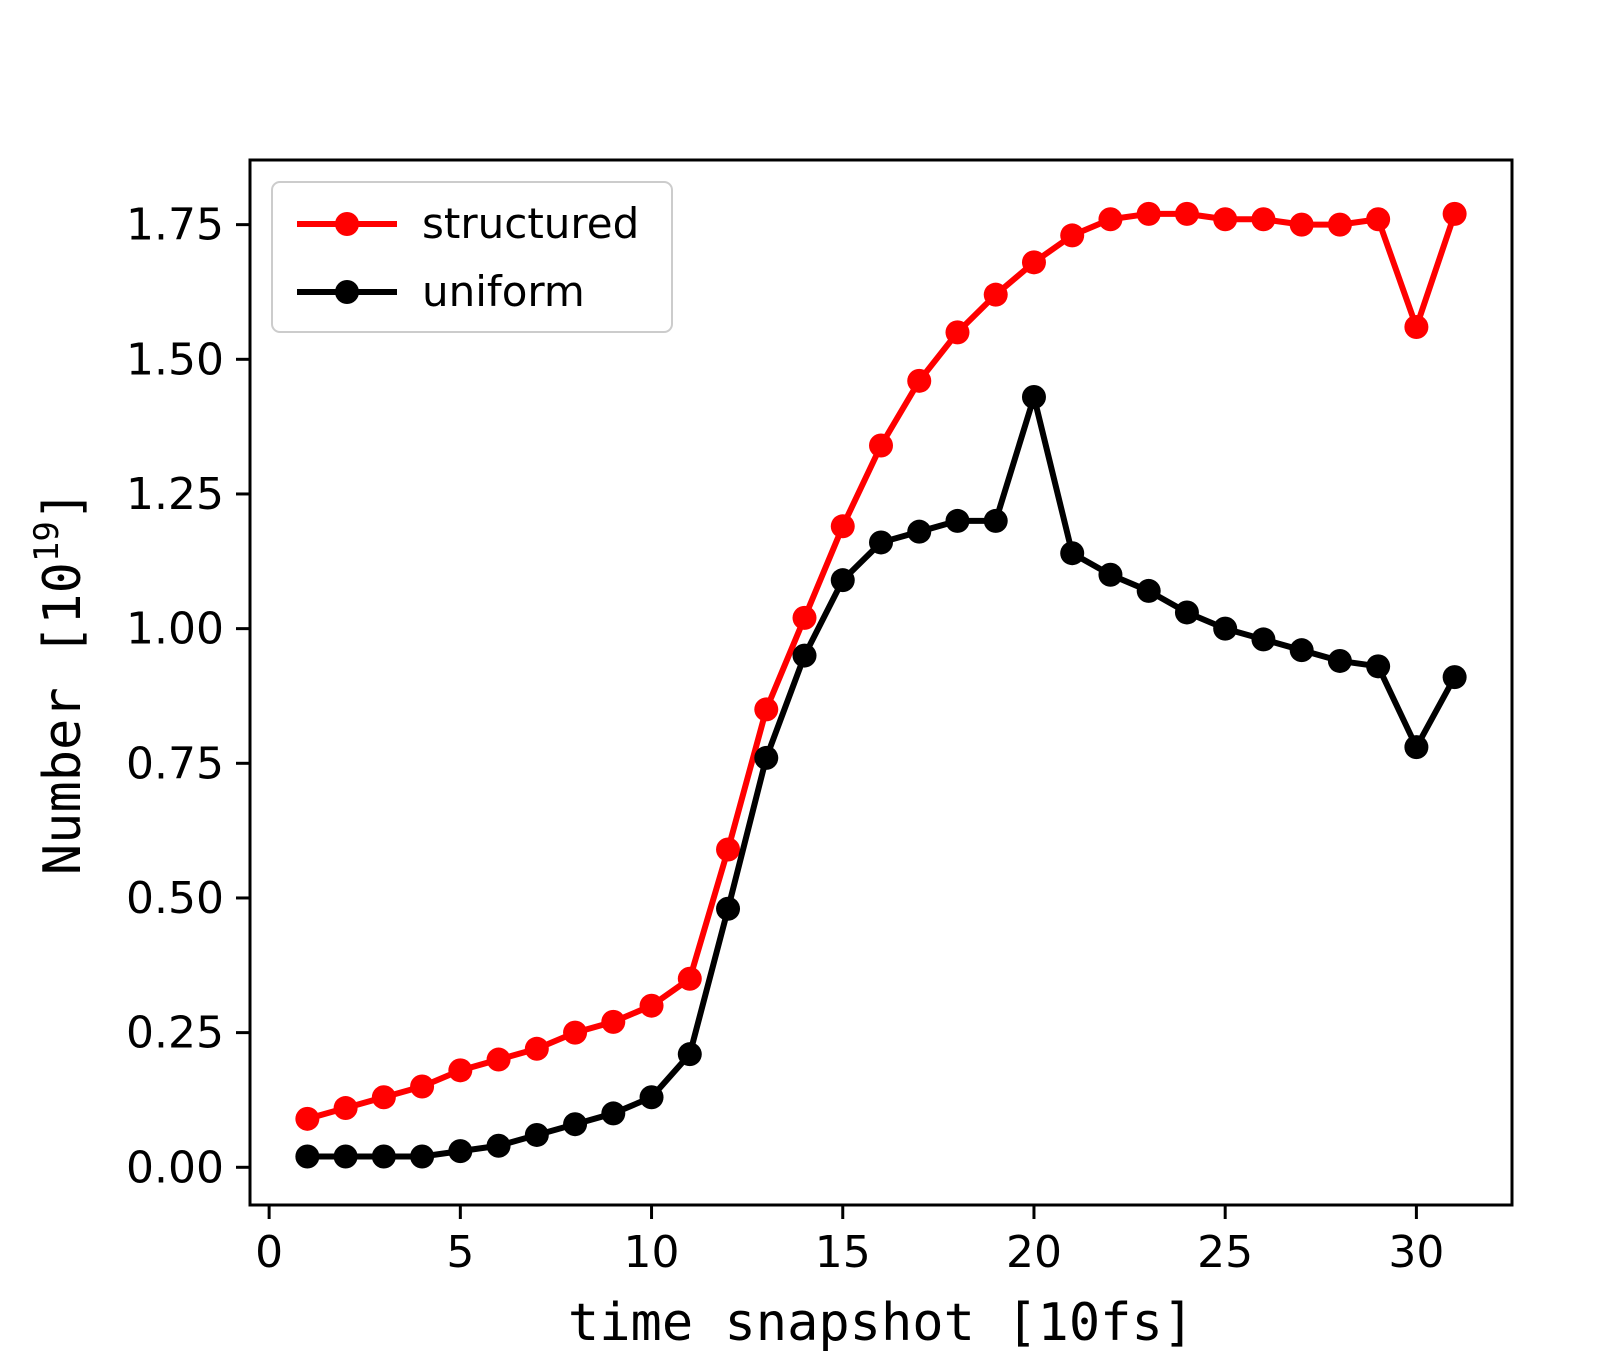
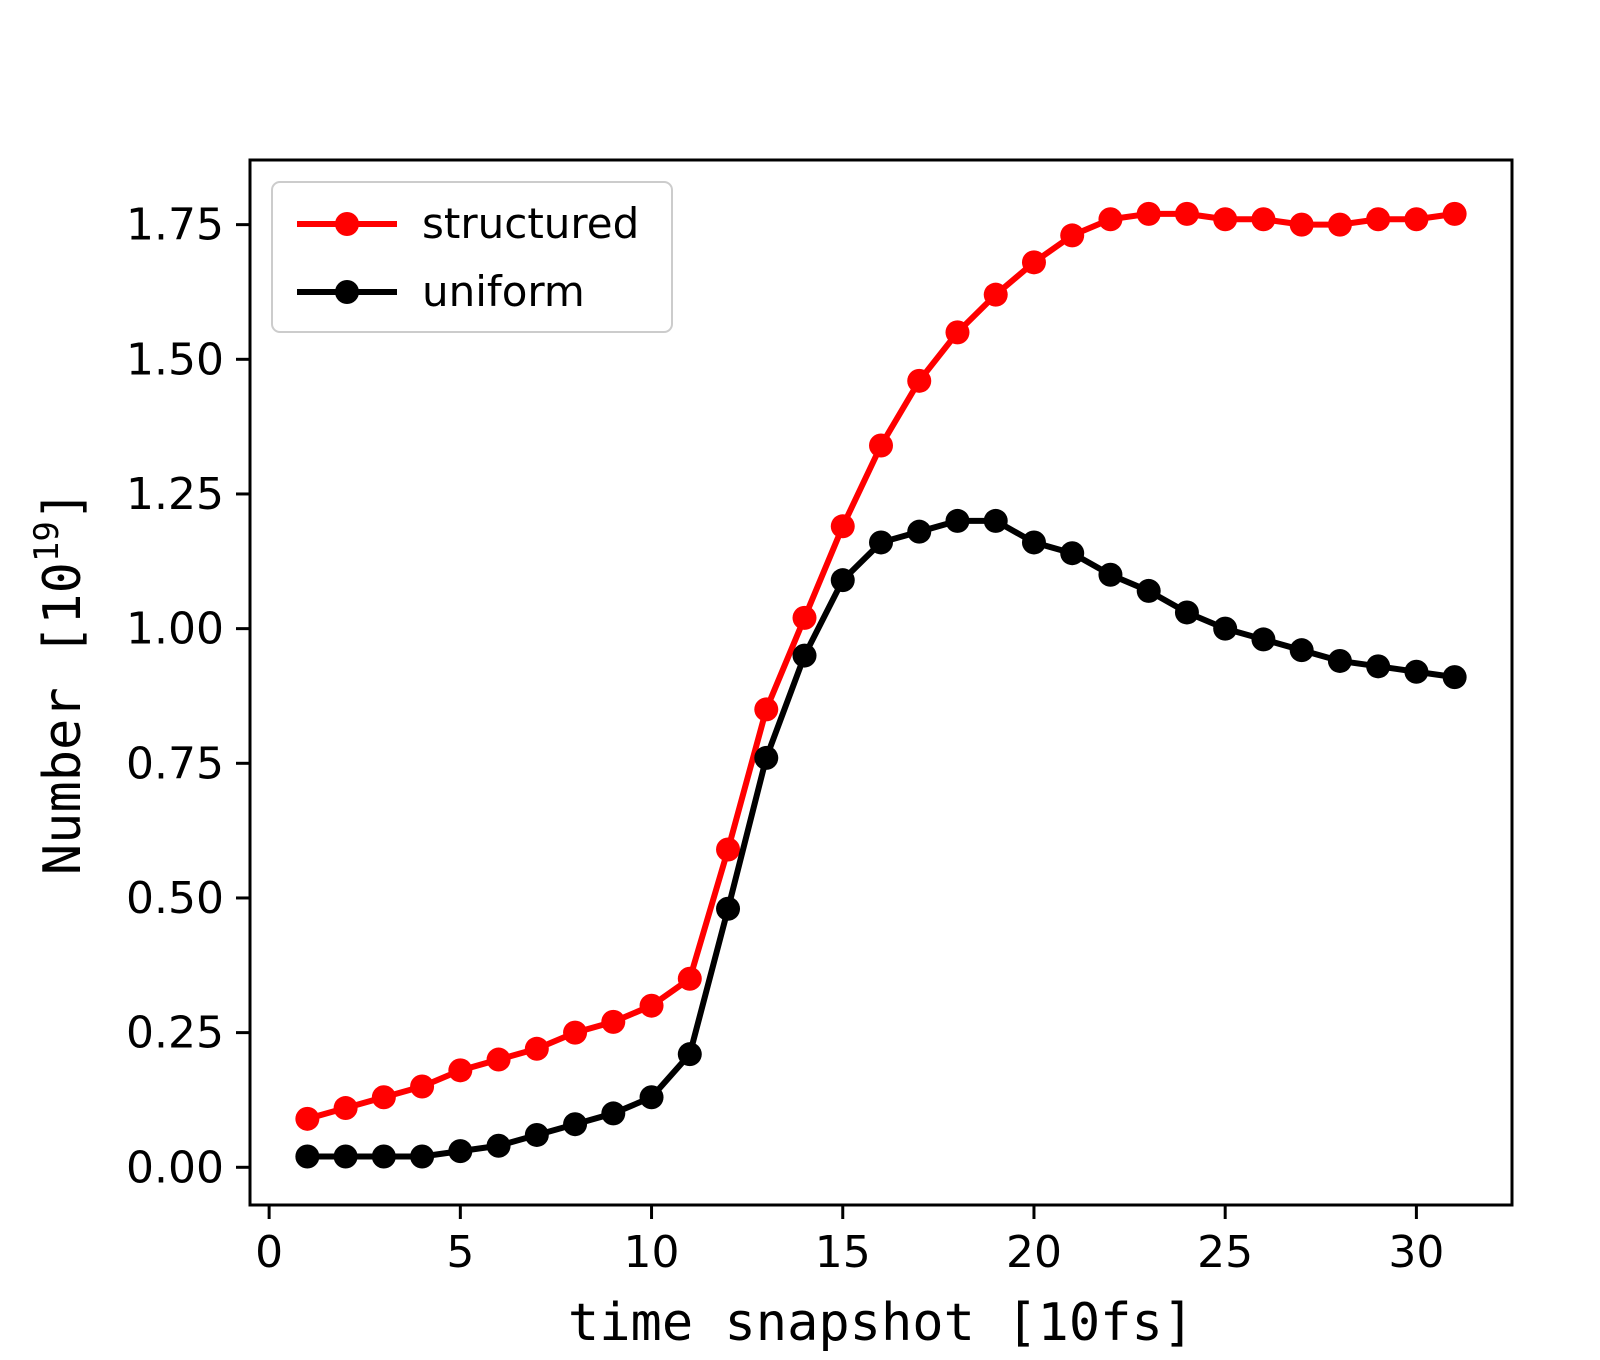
uniform/20: 1.43 -> 1.16
structured/30: 1.56 -> 1.76
uniform/30: 0.78 -> 0.92
